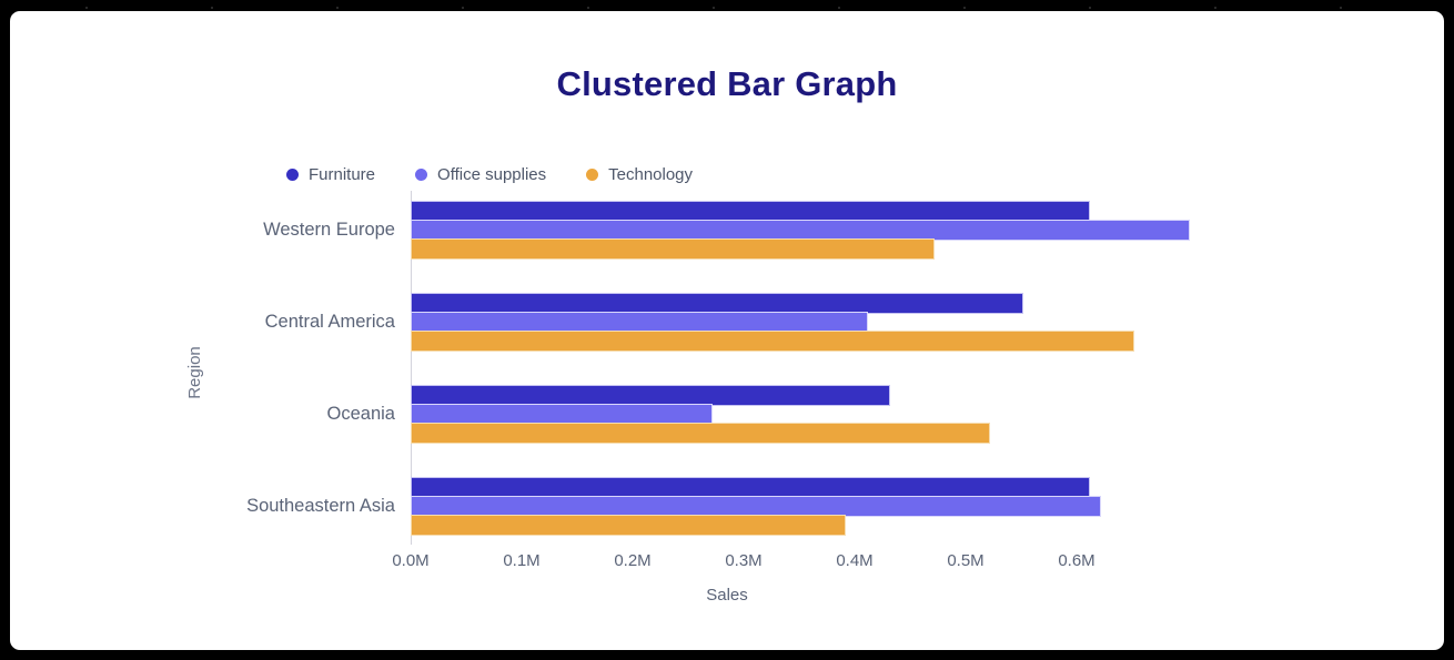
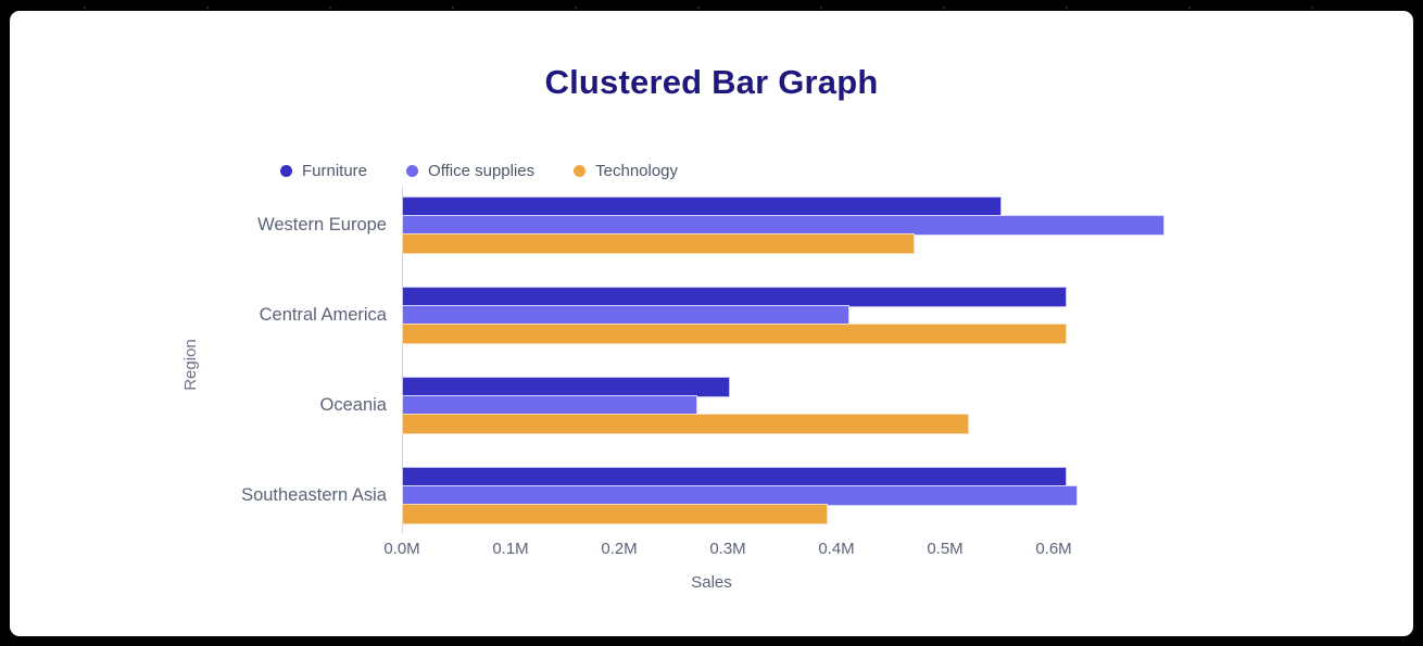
Furniture/Western Europe: 0.61M -> 0.55M
Furniture/Central America: 0.55M -> 0.61M
Technology/Central America: 0.65M -> 0.61M
Furniture/Oceania: 0.43M -> 0.30M
